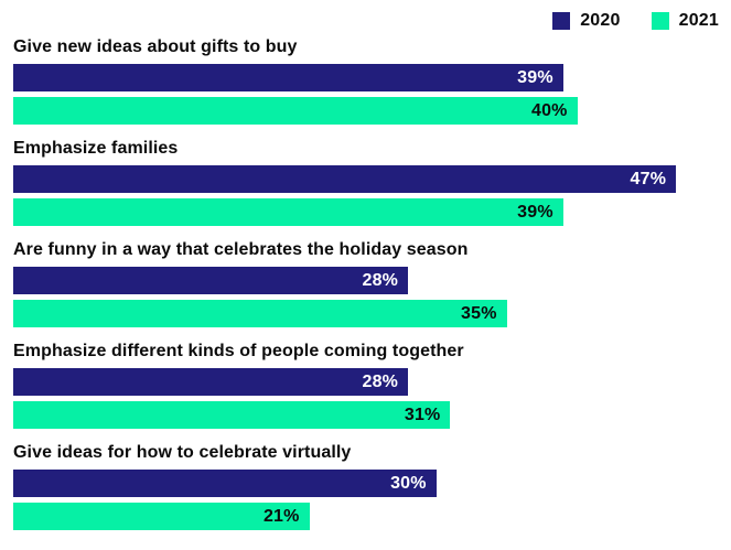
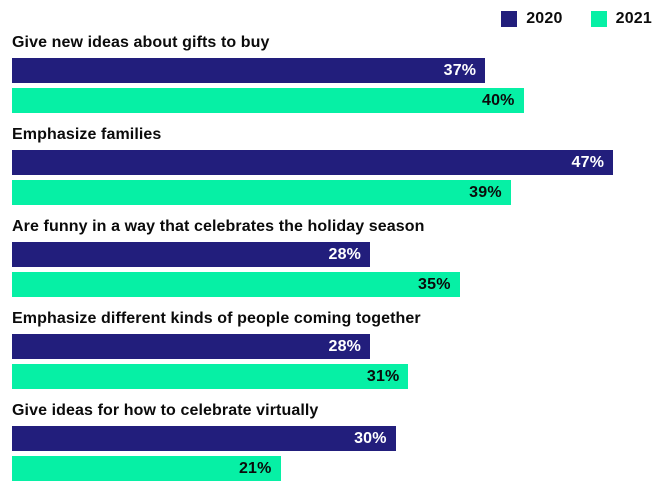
2020/Give new ideas about gifts to buy: 39% -> 37%
